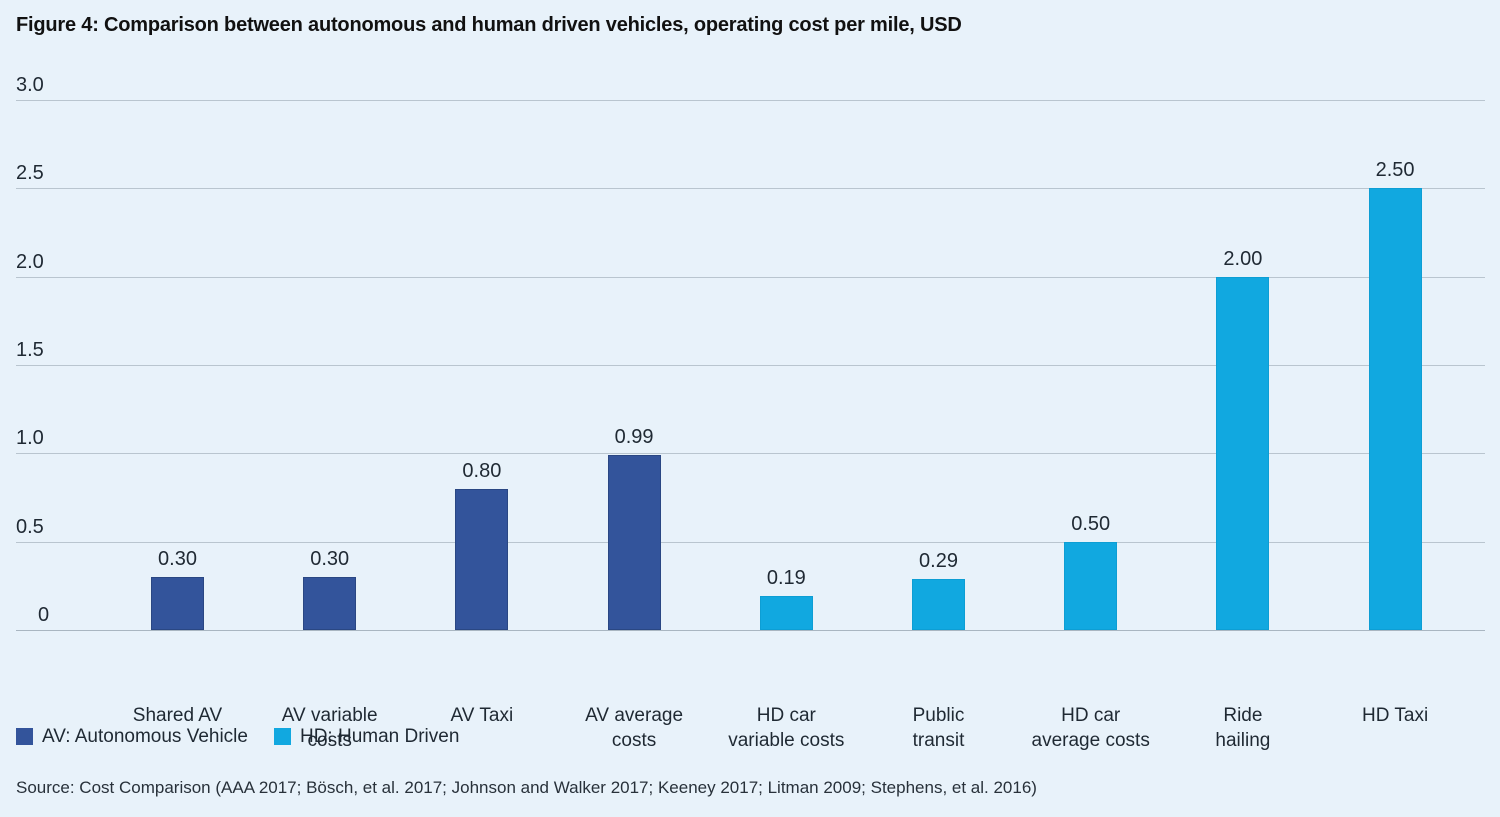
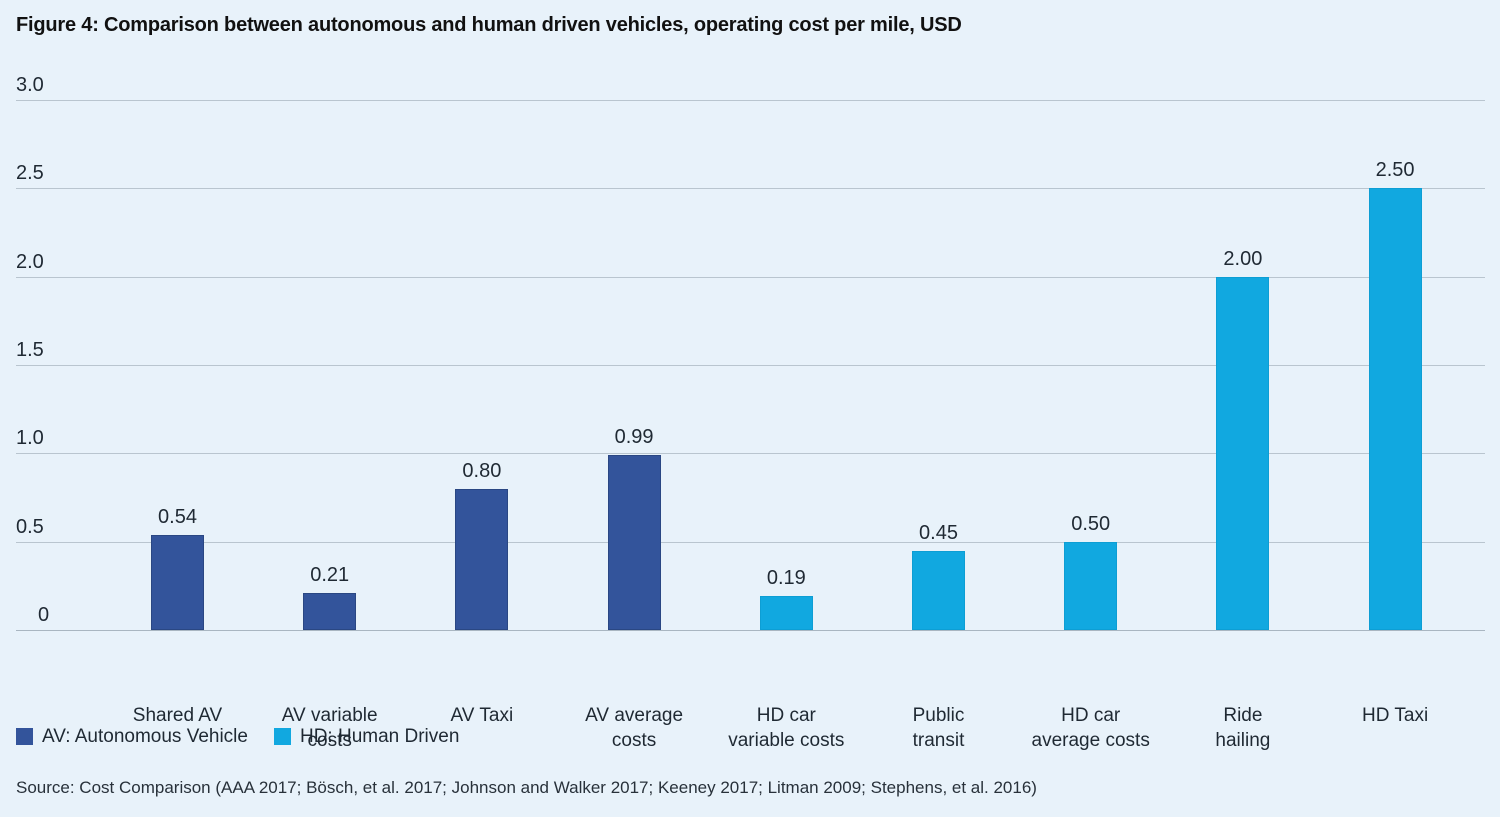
Shared AV: 0.30 -> 0.54
AV variable costs: 0.30 -> 0.21
Public transit: 0.29 -> 0.45
